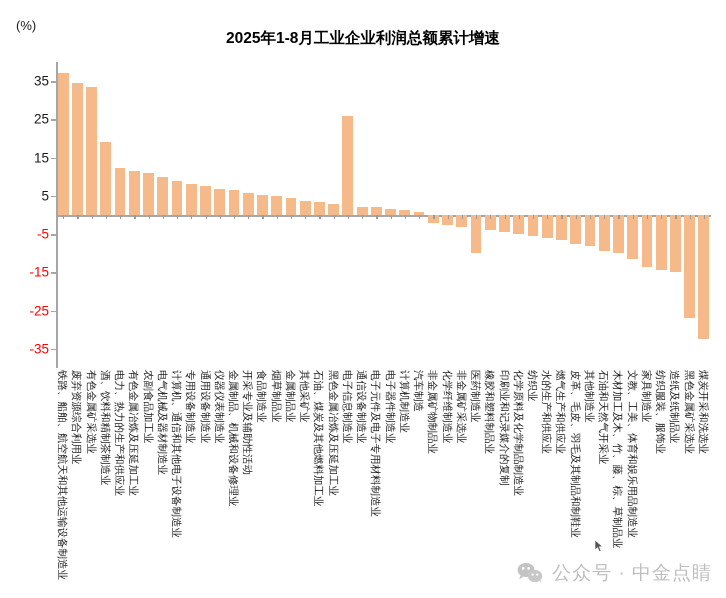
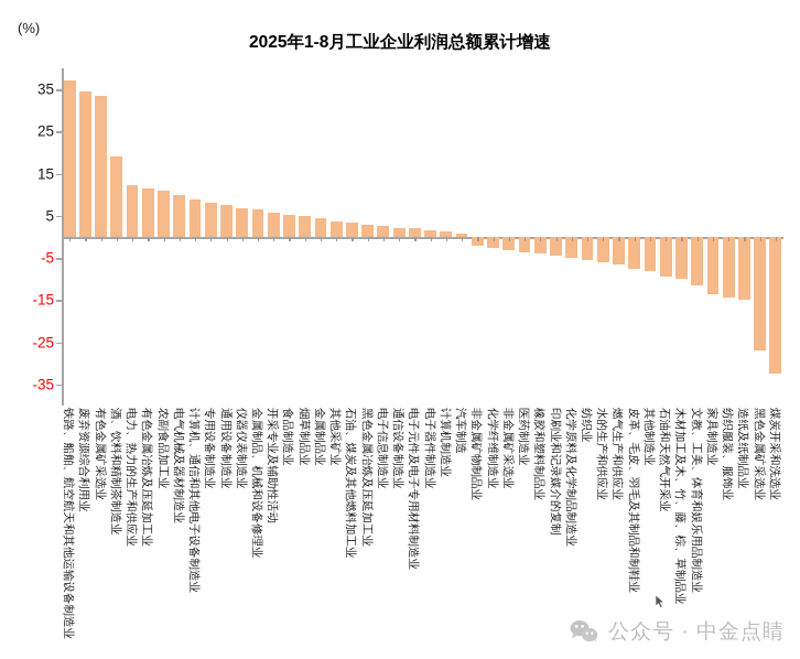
电子信息制造业: 26 -> 3
医药制造业: -10 -> -4
